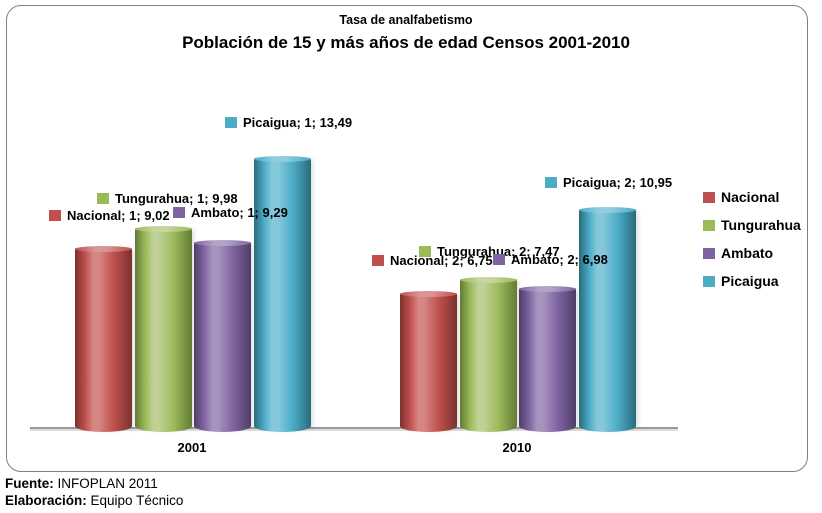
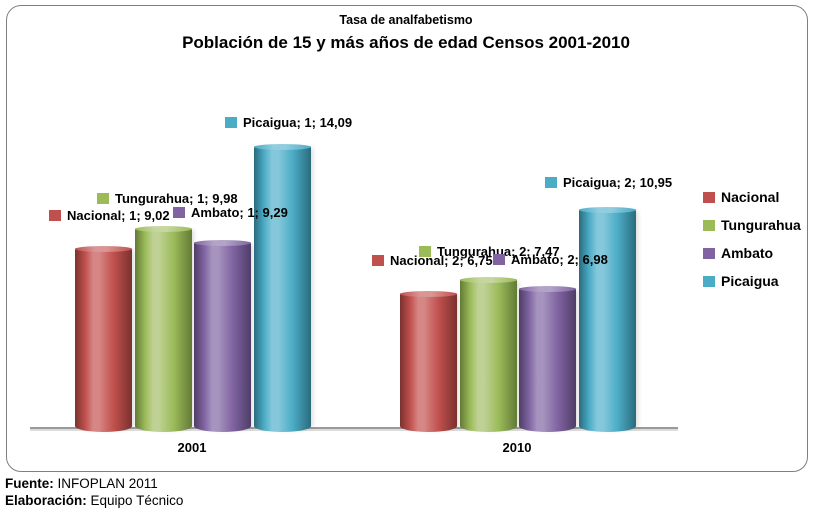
Picaigua/2001: 13,49 -> 14,09
